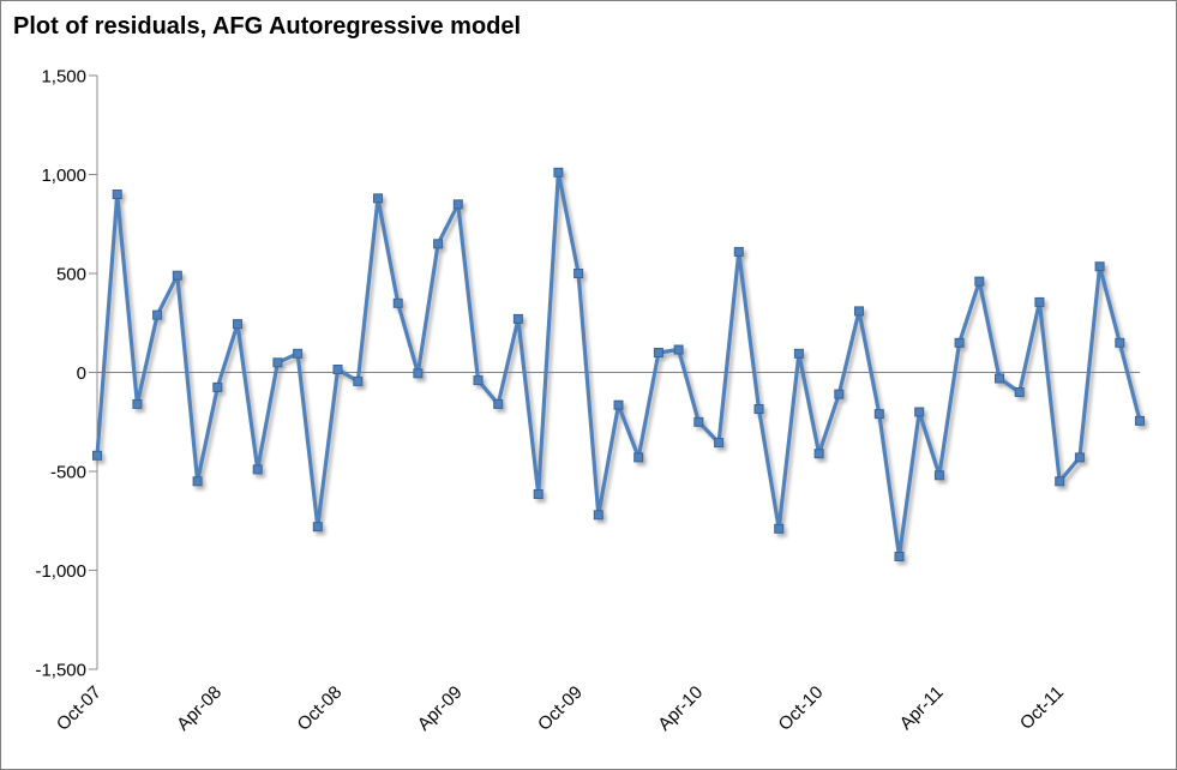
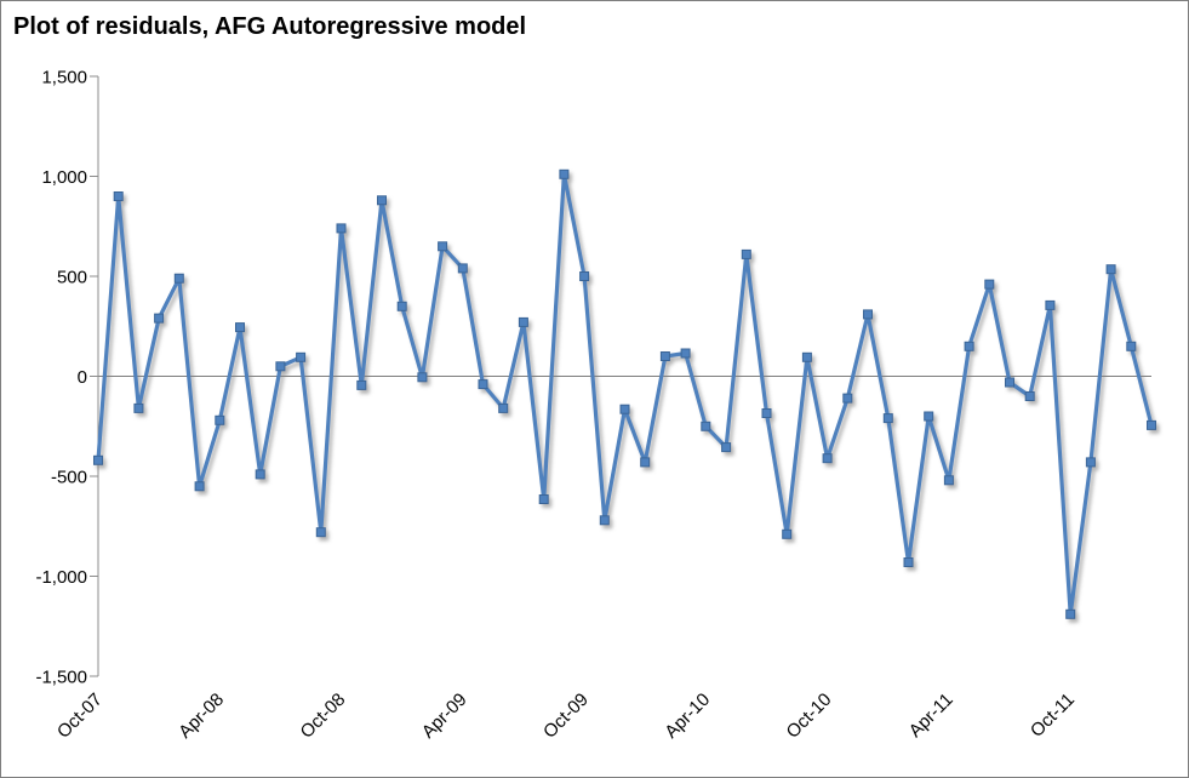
Apr-08: -80 -> -220
Oct-08: 20 -> 740
Apr-09: 850 -> 540
Oct-11: -550 -> -1190
